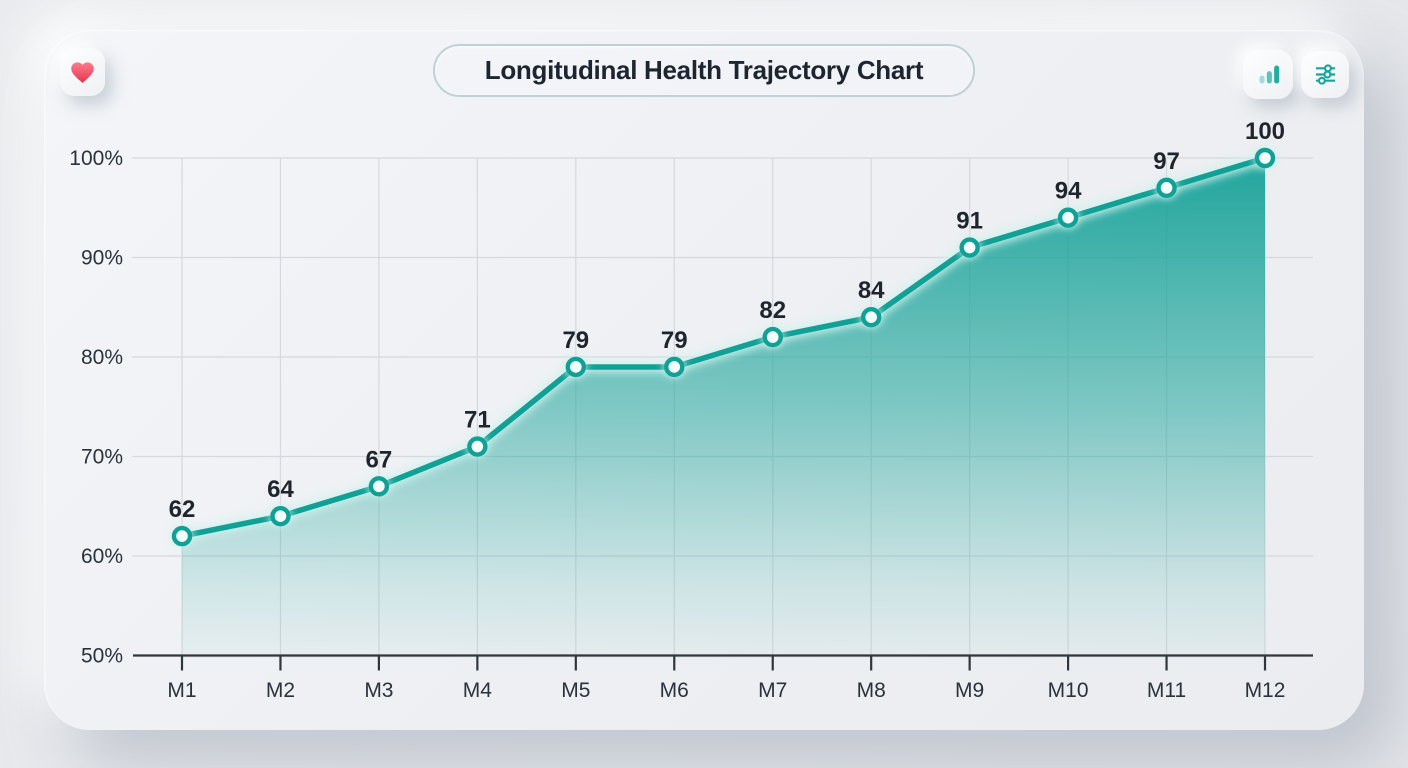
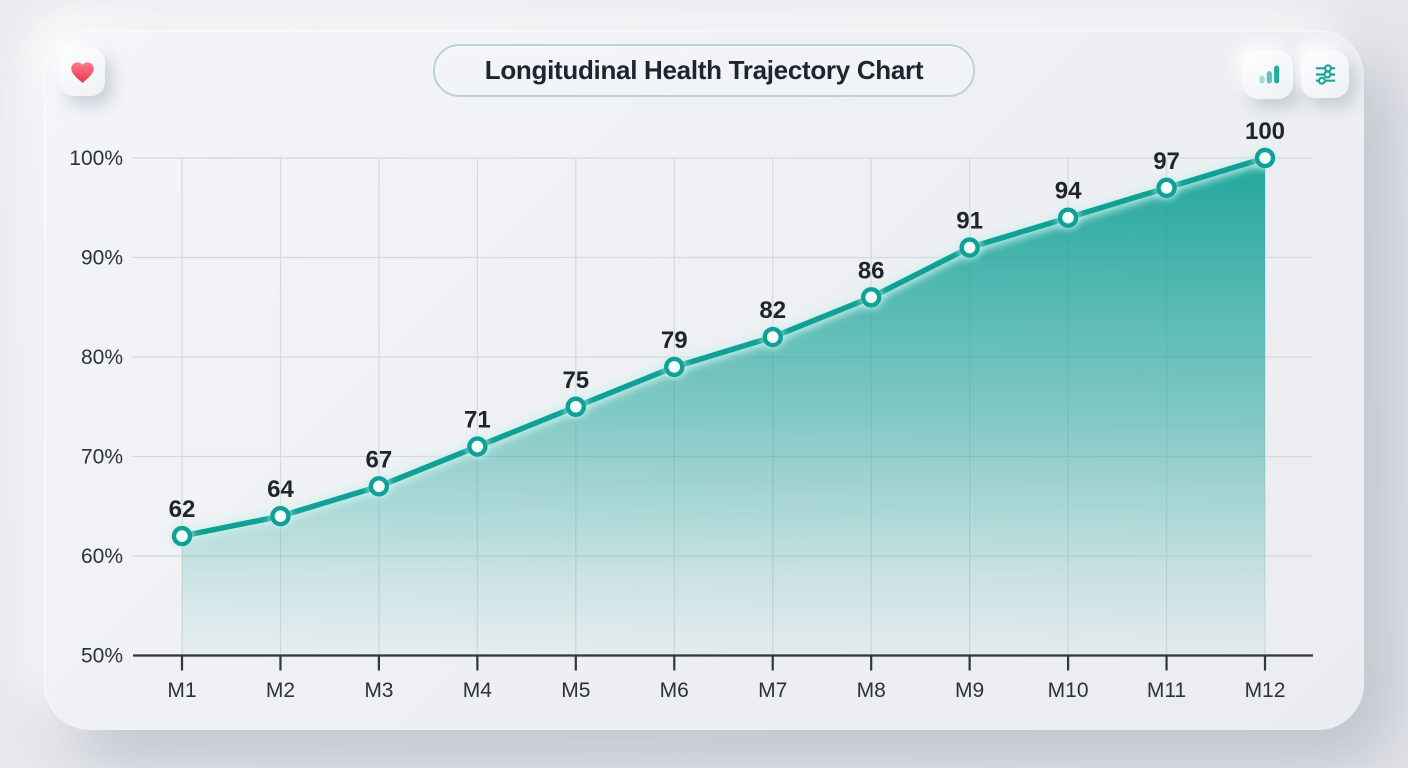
M5: 79 -> 75
M8: 84 -> 86
